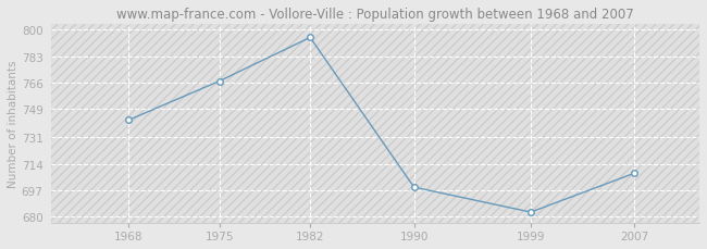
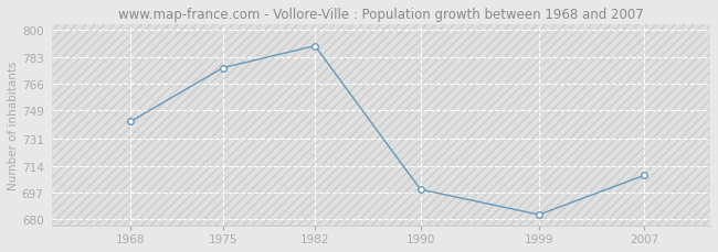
1975: 767 -> 776
1982: 795 -> 790
